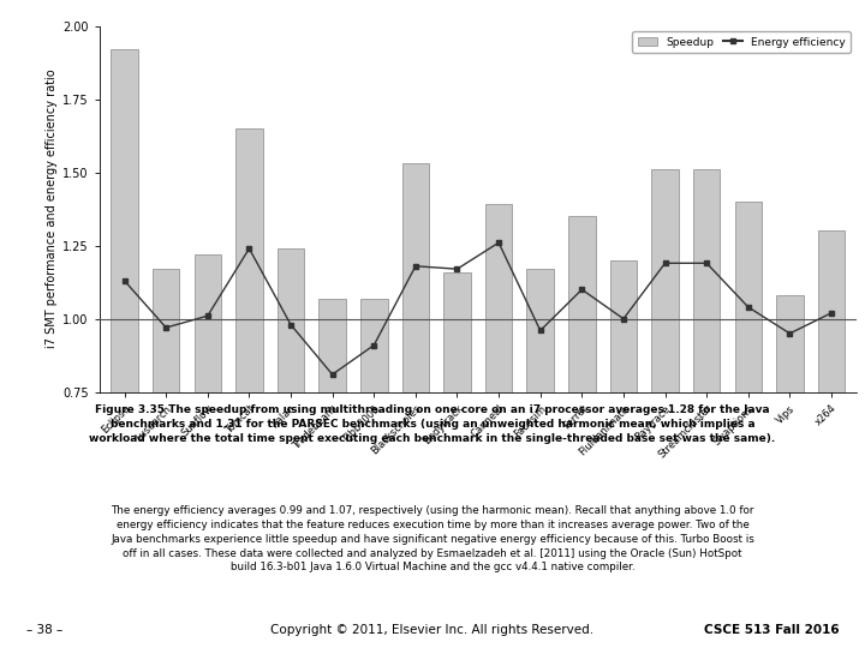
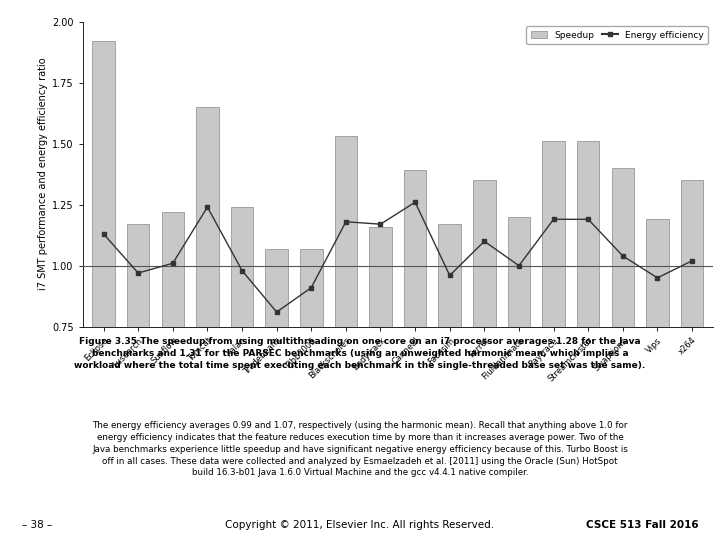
Speedup/Vips: 1.08 -> 1.19
Speedup/x264: 1.30 -> 1.35
